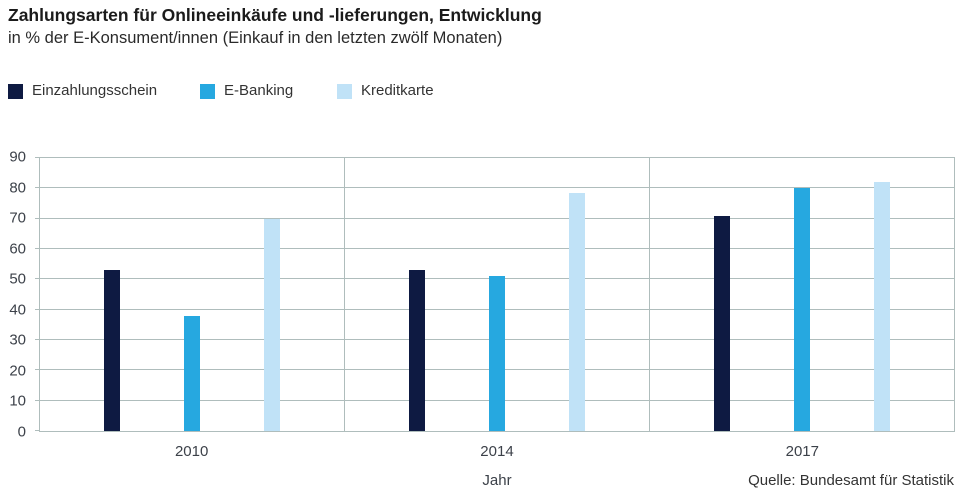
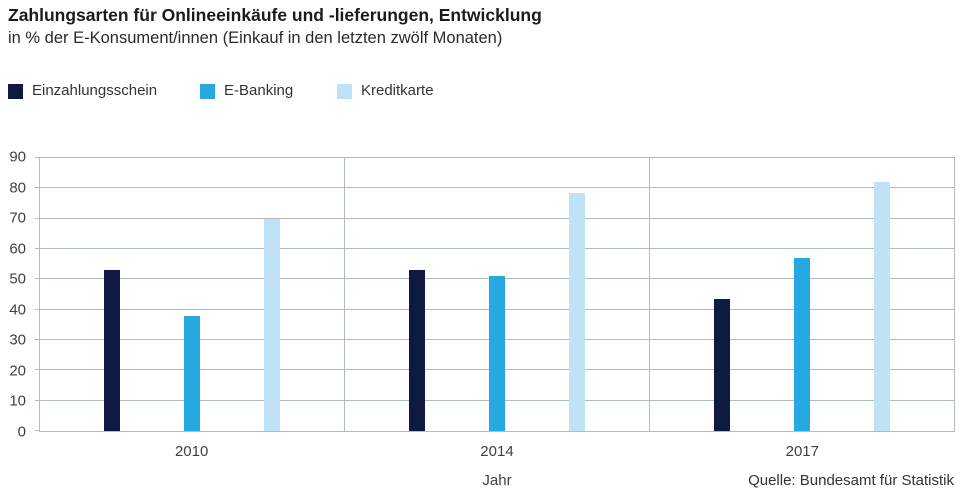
Einzahlungsschein/2017: 71 -> 44
E-Banking/2017: 80 -> 57
